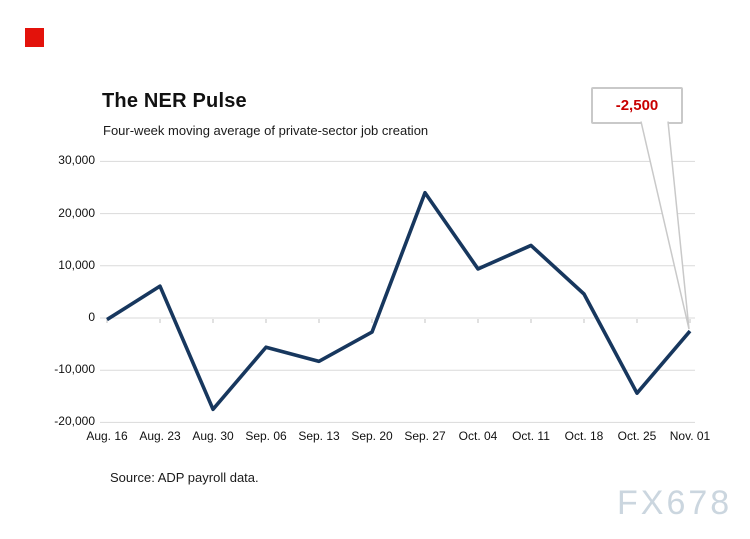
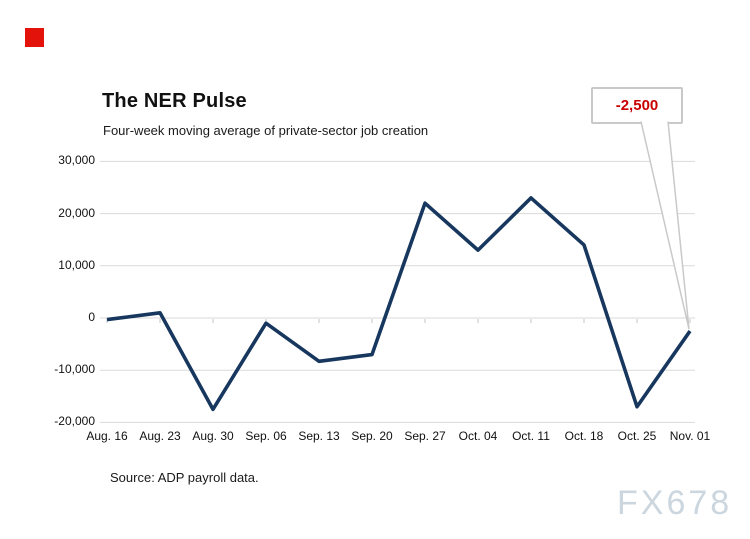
Aug. 23: 6000 -> 1000
Sep. 06: -6000 -> -1000
Sep. 20: -3000 -> -7000
Sep. 27: 24000 -> 22000
Oct. 04: 9000 -> 13000
Oct. 11: 14000 -> 23000
Oct. 18: 5000 -> 14000
Oct. 25: -14000 -> -17000
